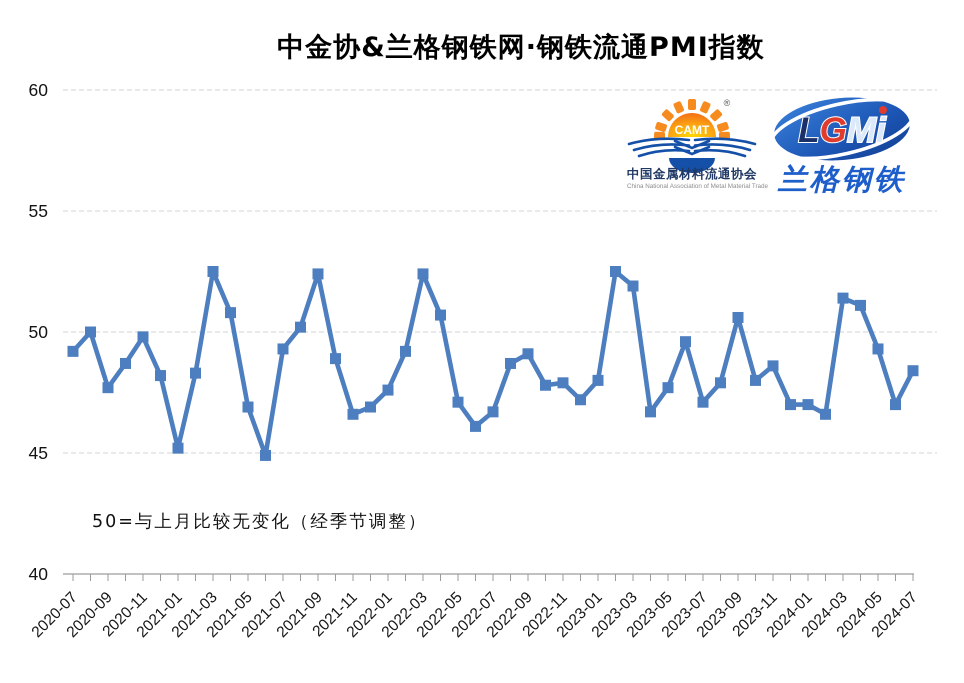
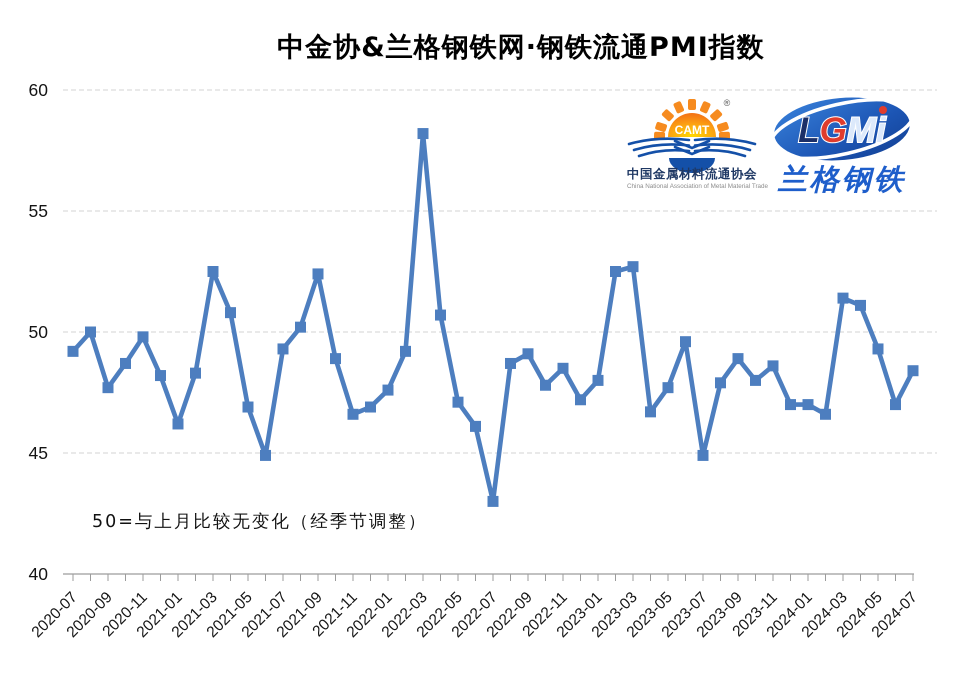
2021-01: 45.2 -> 46.2
2022-03: 52.4 -> 58.2
2022-07: 46.7 -> 43.0
2022-11: 47.9 -> 48.5
2023-03: 51.9 -> 52.7
2023-07: 47.1 -> 44.9
2023-09: 50.6 -> 48.9
